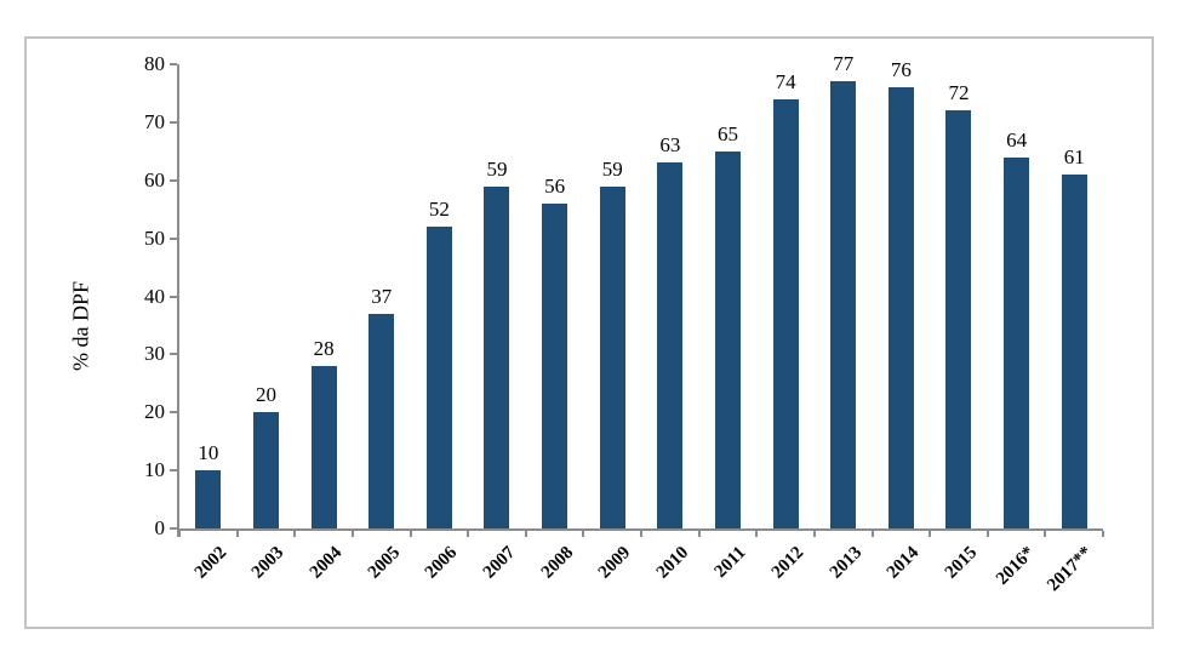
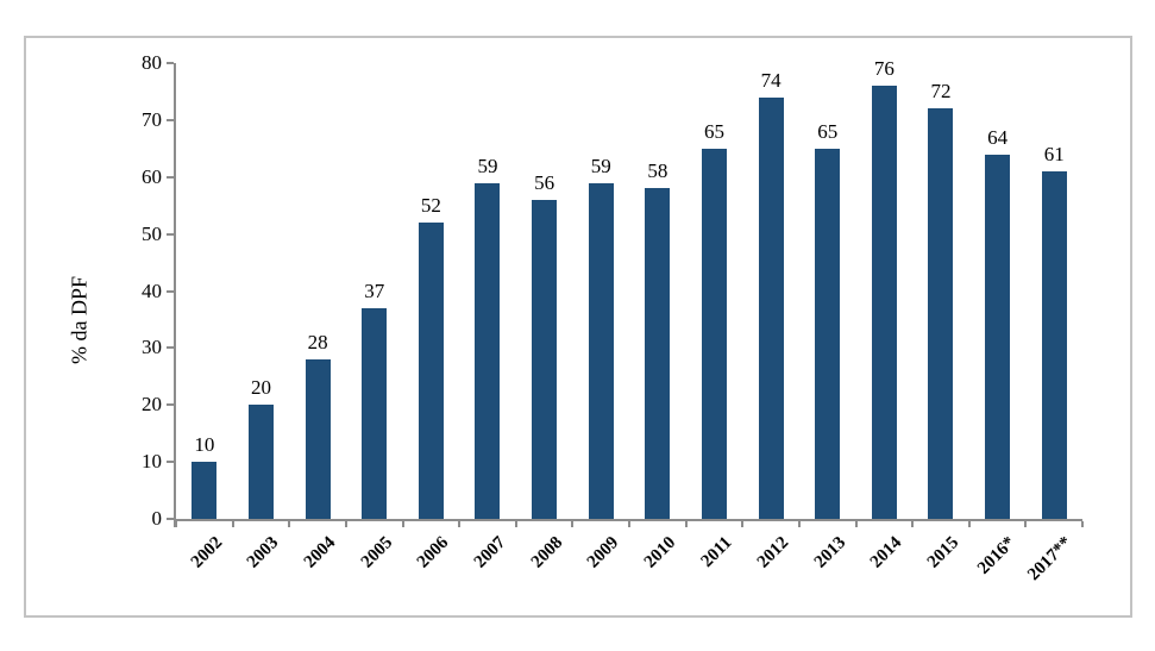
2010: 63 -> 58
2013: 77 -> 65
